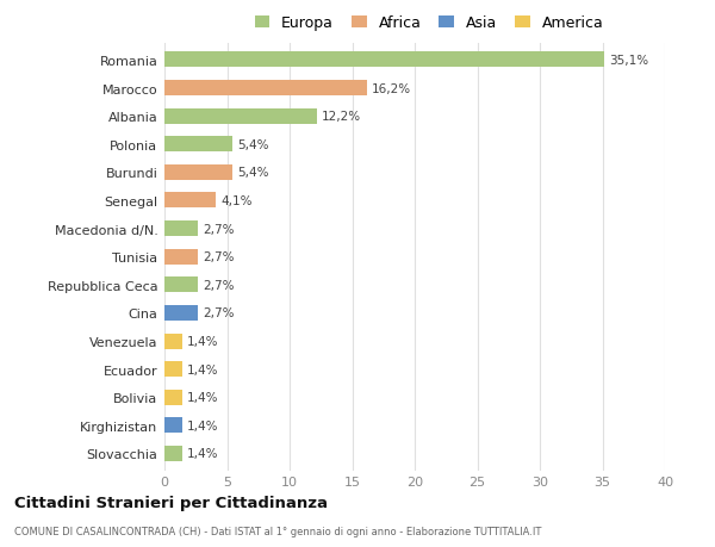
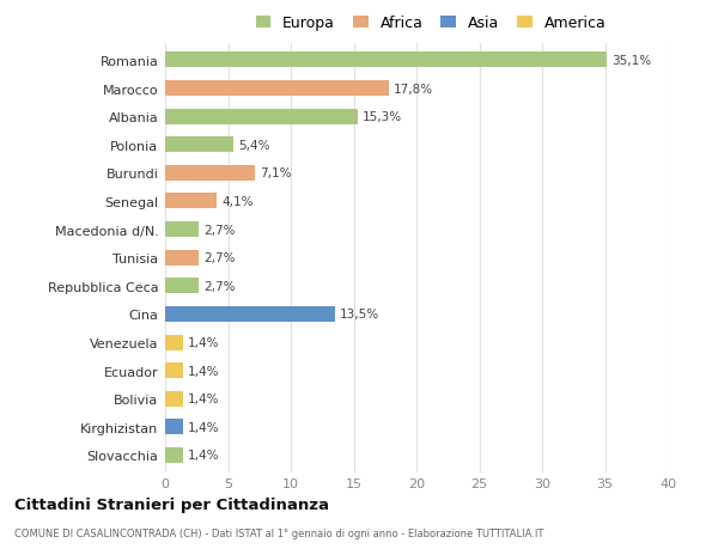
Marocco: 16,2% -> 17,8%
Albania: 12,2% -> 15,3%
Burundi: 5,4% -> 7,1%
Cina: 2,7% -> 13,5%
